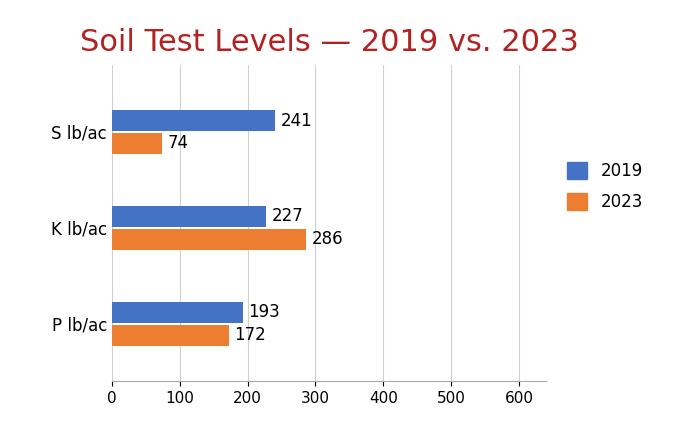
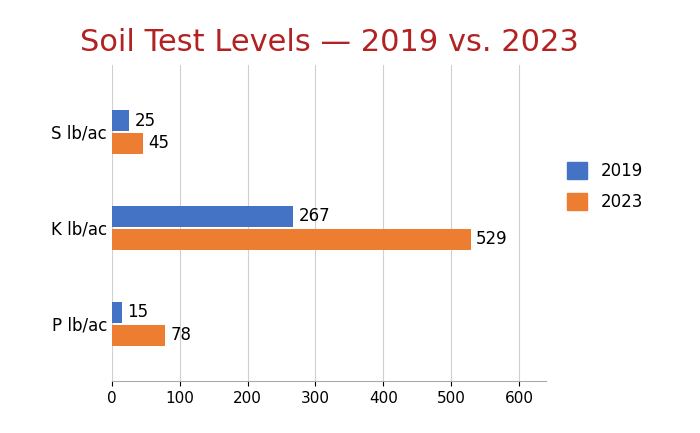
2019/S lb/ac: 241 -> 25
2023/S lb/ac: 74 -> 45
2019/K lb/ac: 227 -> 267
2023/K lb/ac: 286 -> 529
2019/P lb/ac: 193 -> 15
2023/P lb/ac: 172 -> 78
